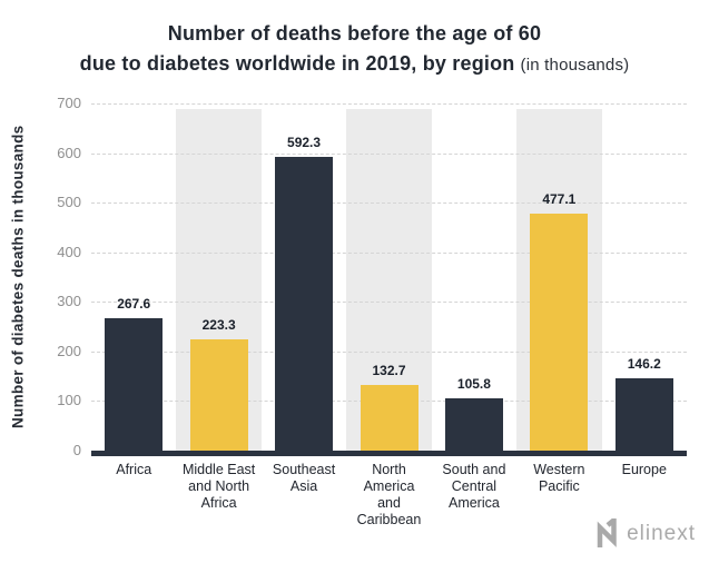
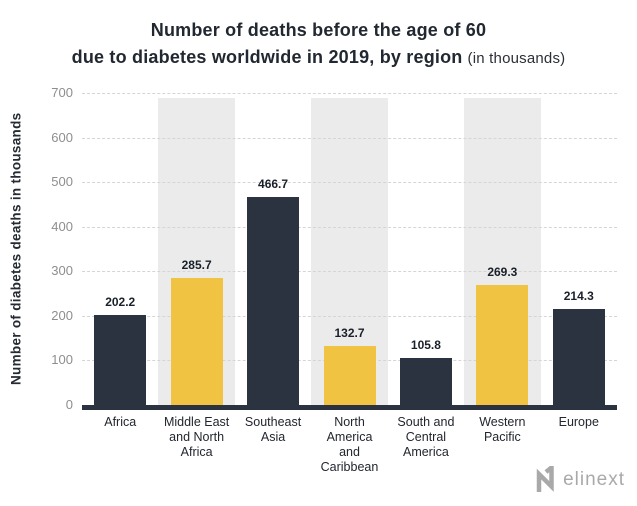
Africa: 267.6 -> 202.2
Middle East and North Africa: 223.3 -> 285.7
Southeast Asia: 592.3 -> 466.7
Western Pacific: 477.1 -> 269.3
Europe: 146.2 -> 214.3
